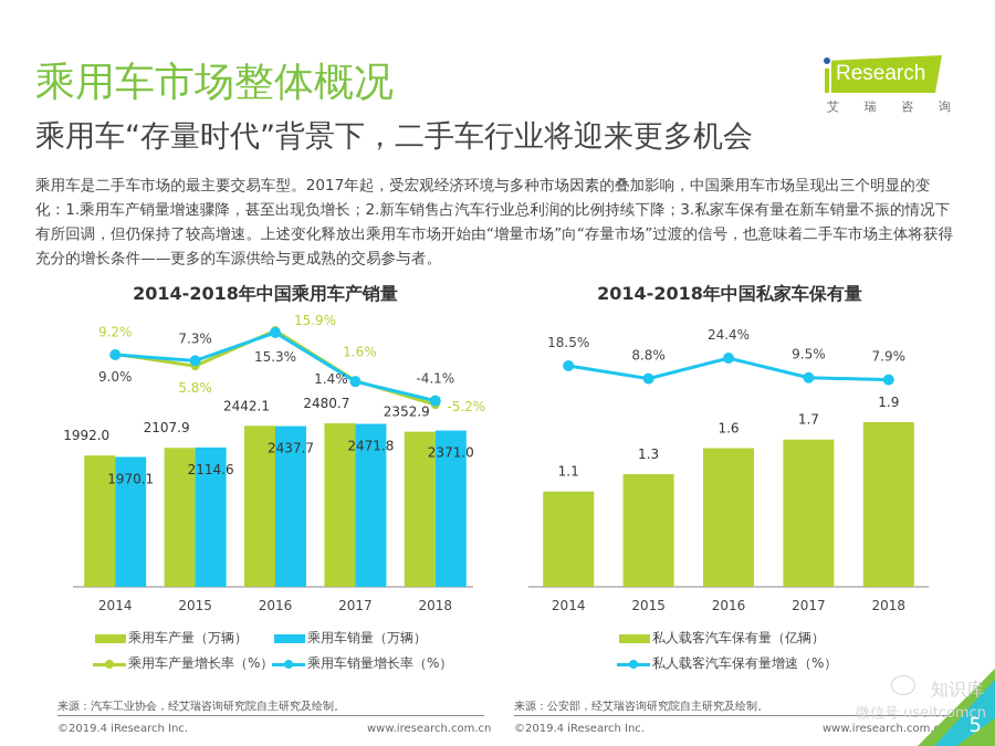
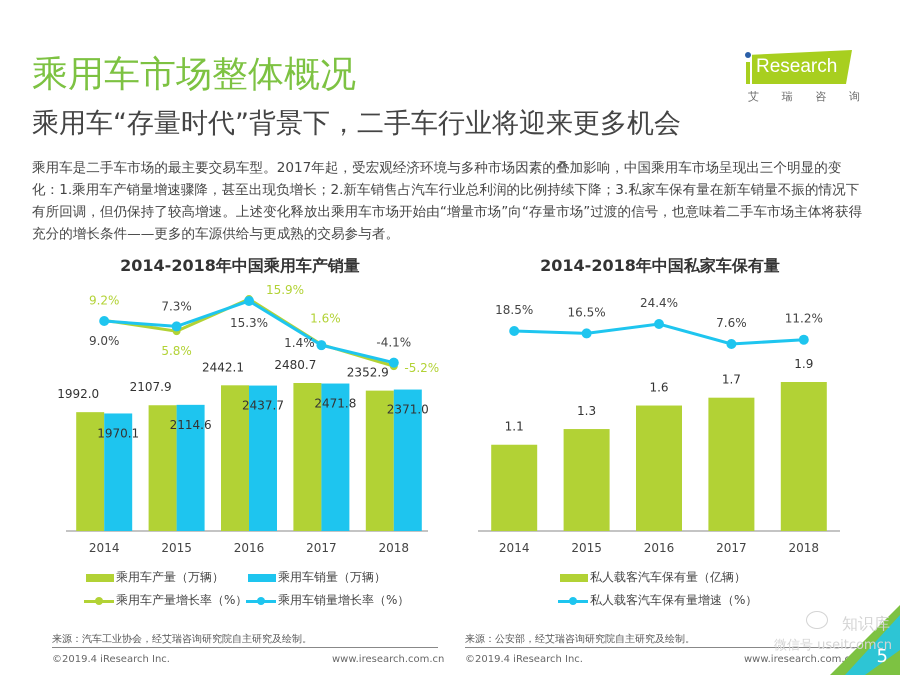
2014-2018年中国私家车保有量/私人载客汽车保有量增速（%）/2015: 8.8% -> 16.5%
2014-2018年中国私家车保有量/私人载客汽车保有量增速（%）/2017: 9.5% -> 7.6%
2014-2018年中国私家车保有量/私人载客汽车保有量增速（%）/2018: 7.9% -> 11.2%
